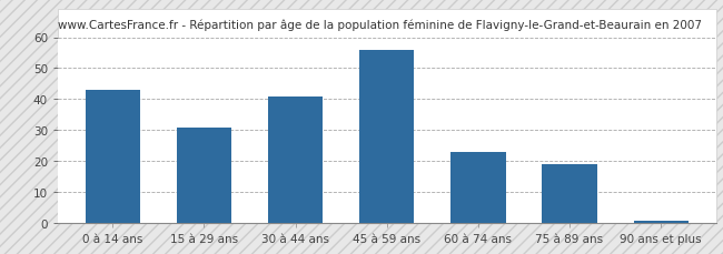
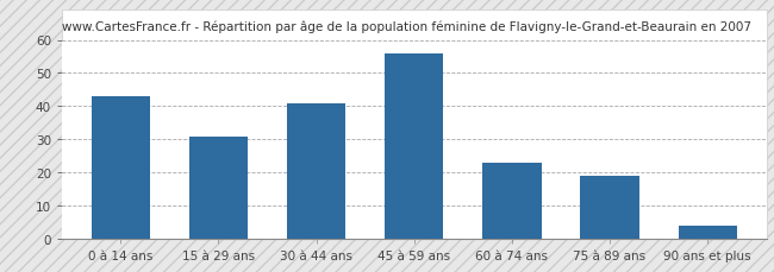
90 ans et plus: 1 -> 4
